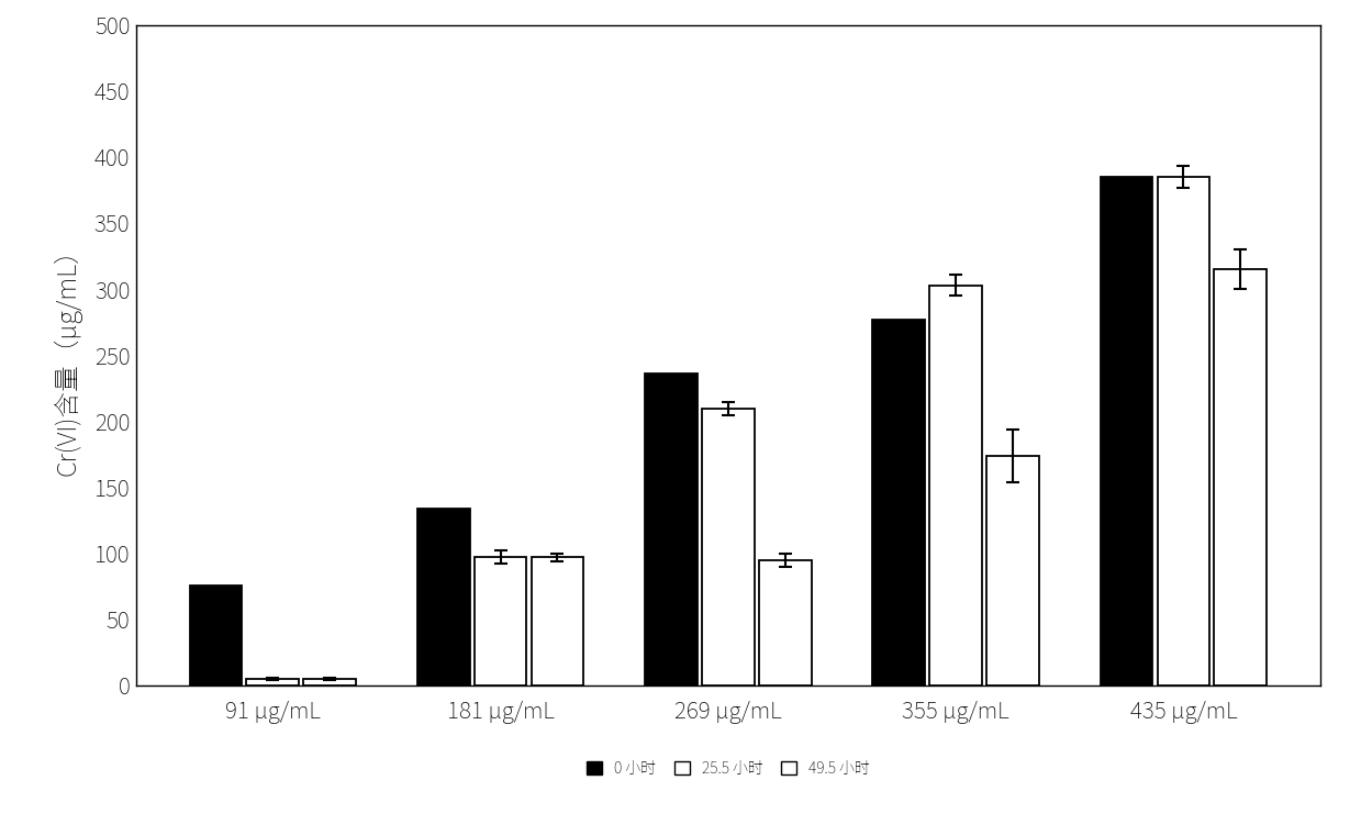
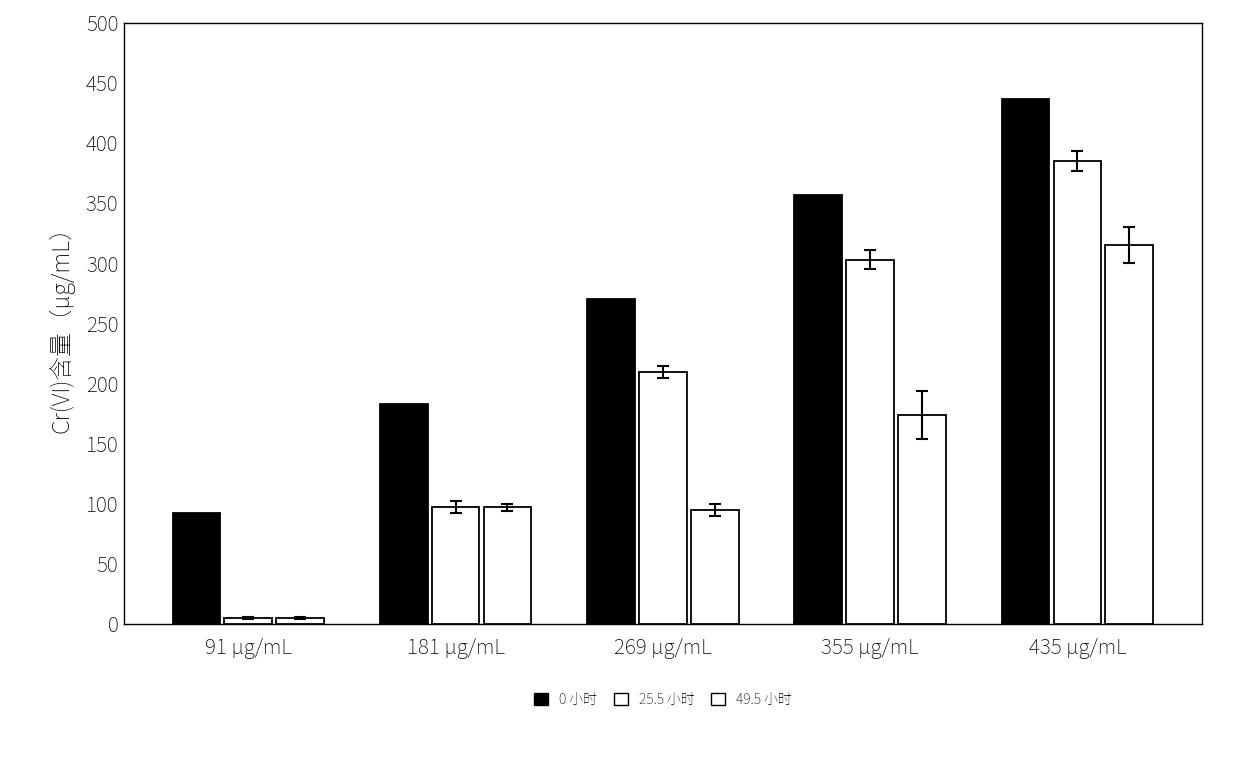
0 小时/91 µg/mL: 76 -> 92
0 小时/181 µg/mL: 134 -> 183
0 小时/269 µg/mL: 236 -> 270
0 小时/355 µg/mL: 277 -> 357
0 小时/435 µg/mL: 385 -> 437
